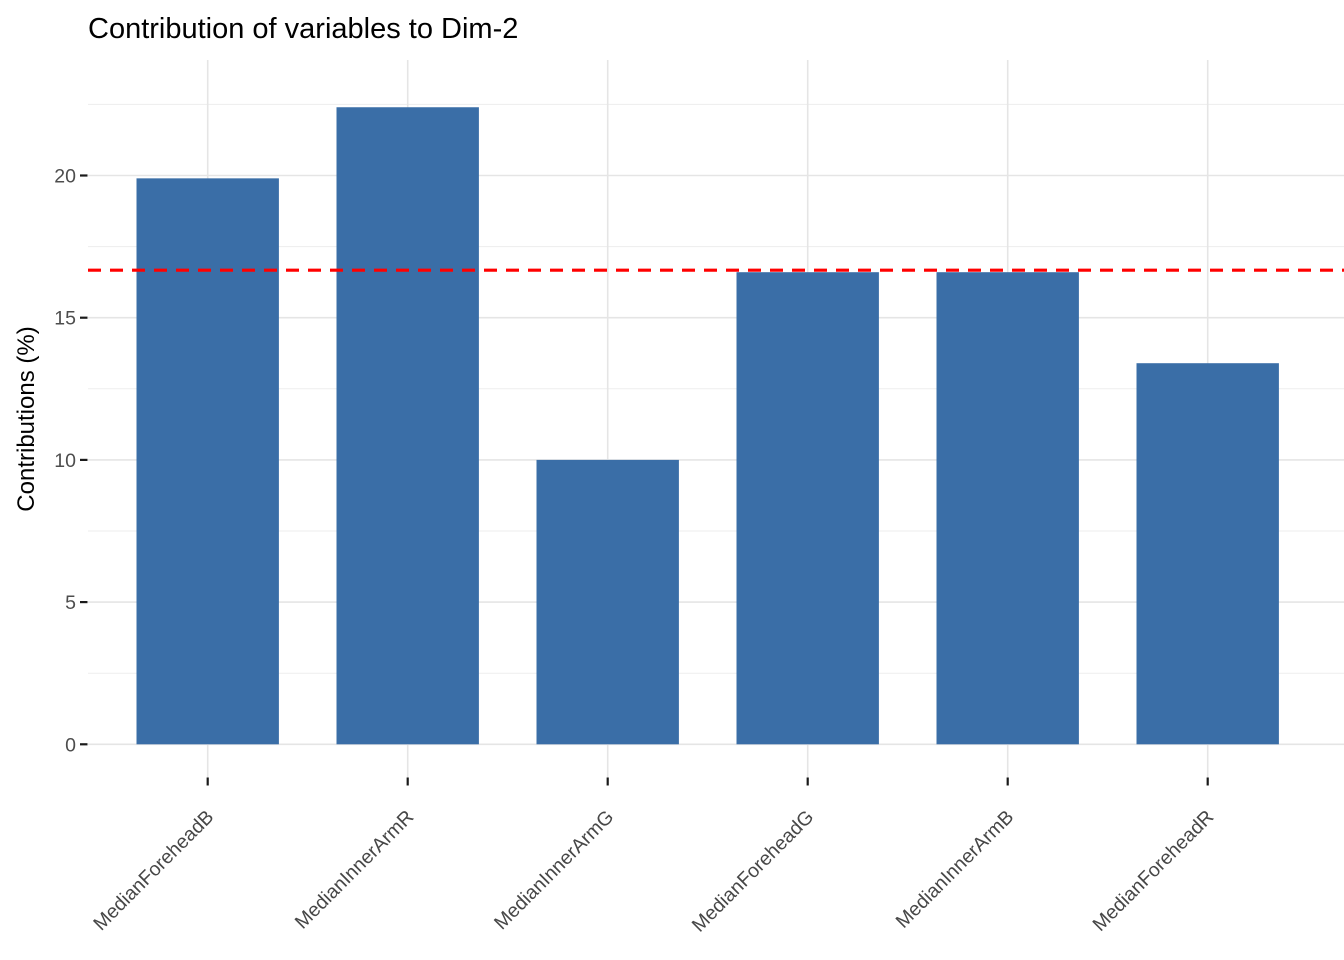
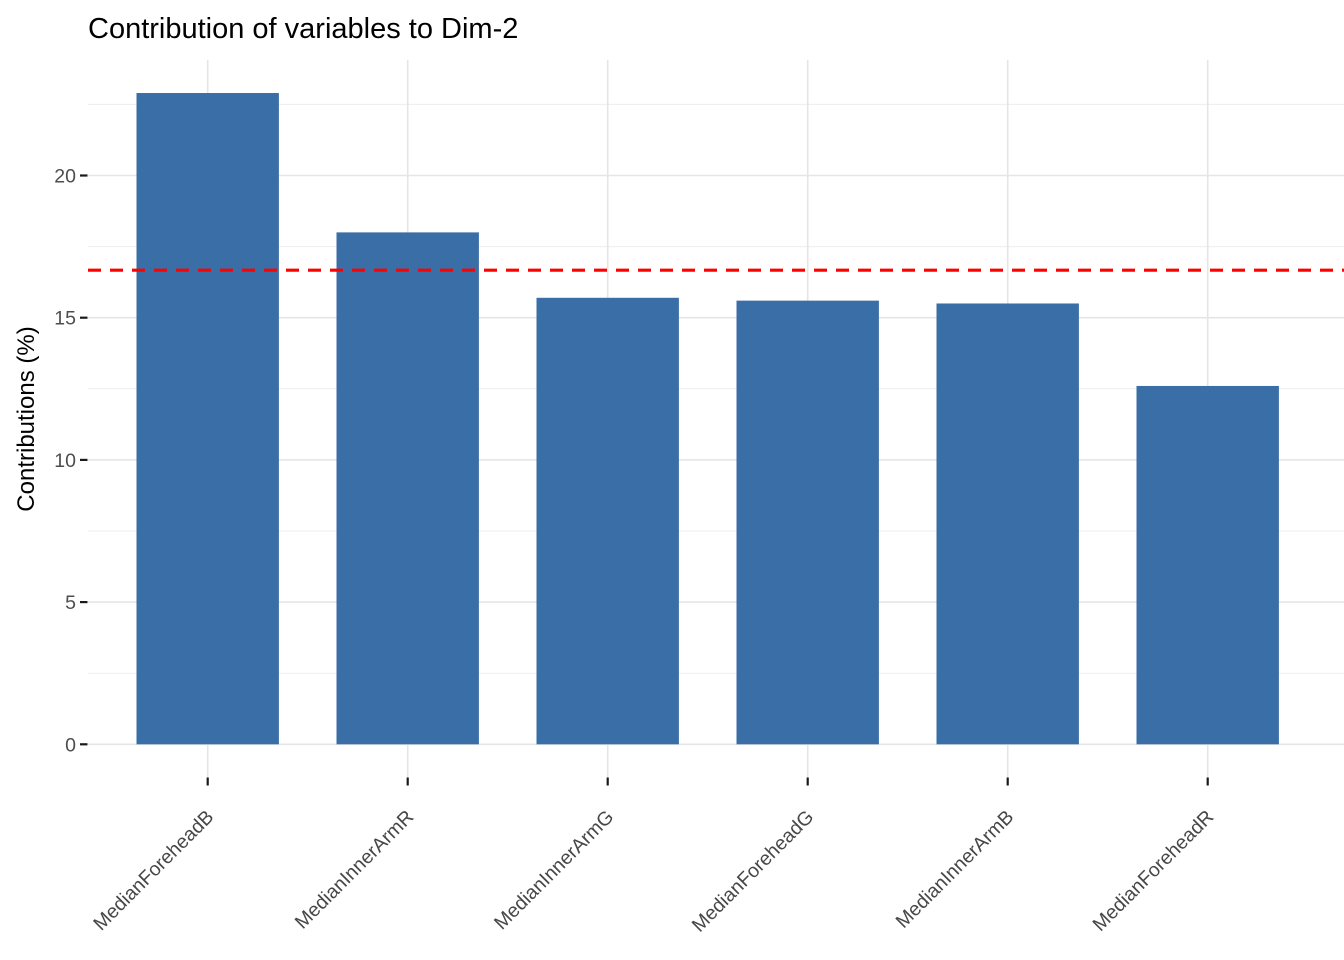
MedianForeheadB: 19.9 -> 22.9
MedianInnerArmR: 22.4 -> 18.0
MedianInnerArmG: 10.0 -> 15.7
MedianForeheadG: 16.6 -> 15.6
MedianInnerArmB: 16.6 -> 15.5
MedianForeheadR: 13.4 -> 12.6
